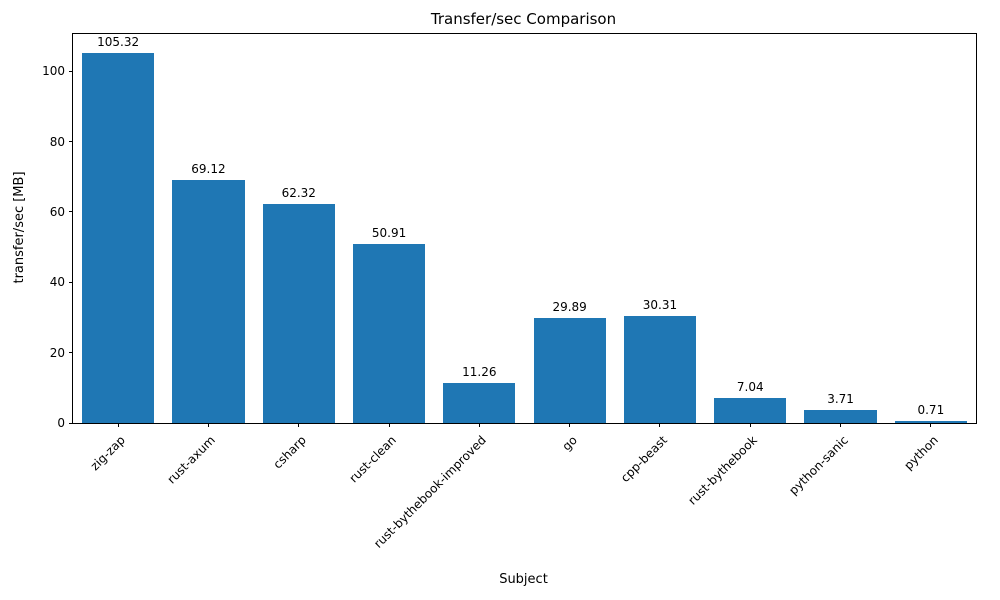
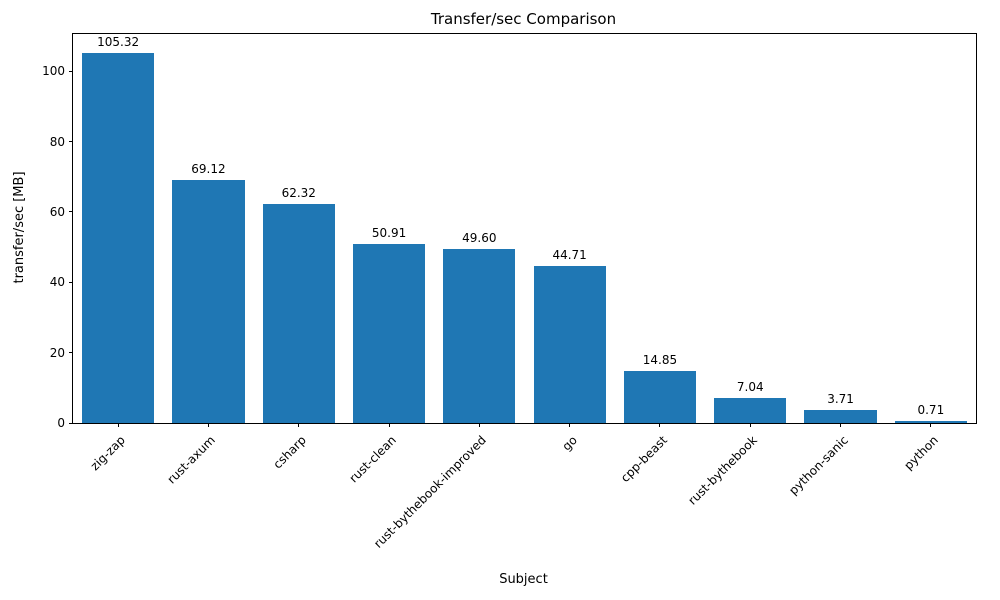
rust-bythebook-improved: 11.26 -> 49.60
go: 29.89 -> 44.71
cpp-beast: 30.31 -> 14.85
